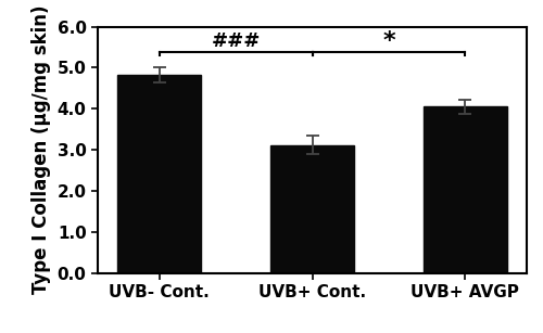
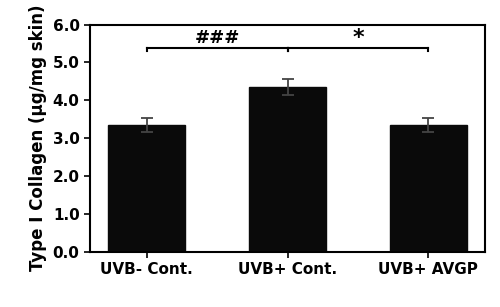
UVB- Cont.: 4.82 -> 3.35
UVB+ Cont.: 3.12 -> 4.35
UVB+ AVGP: 4.05 -> 3.35
